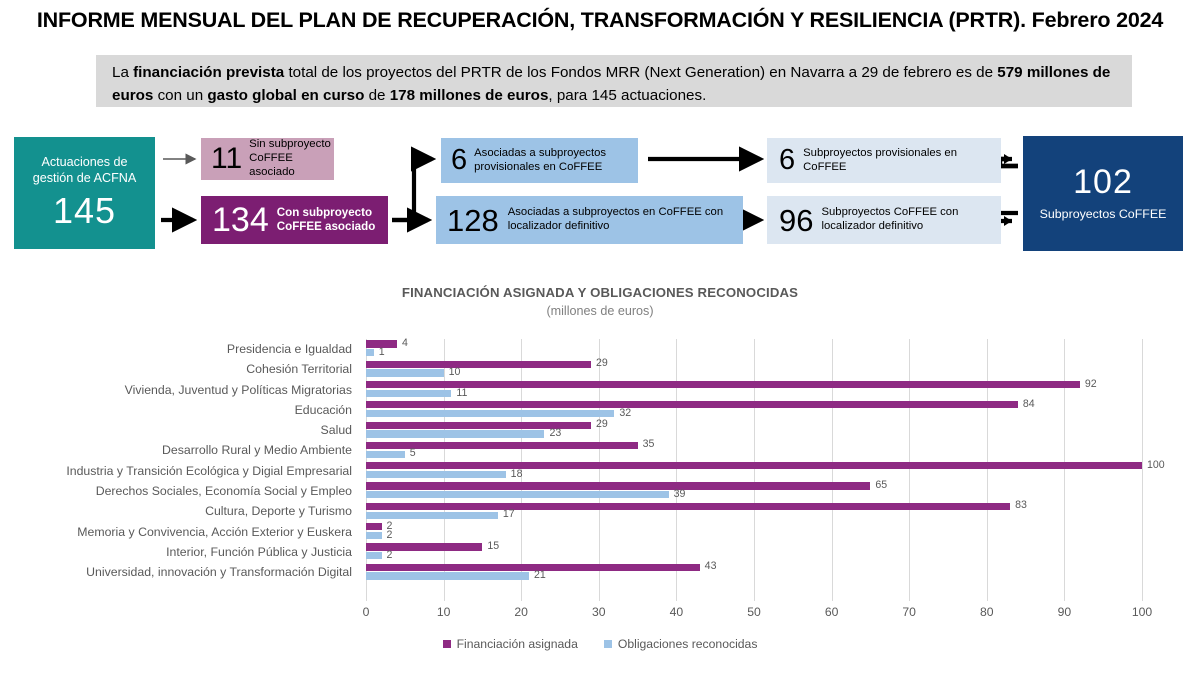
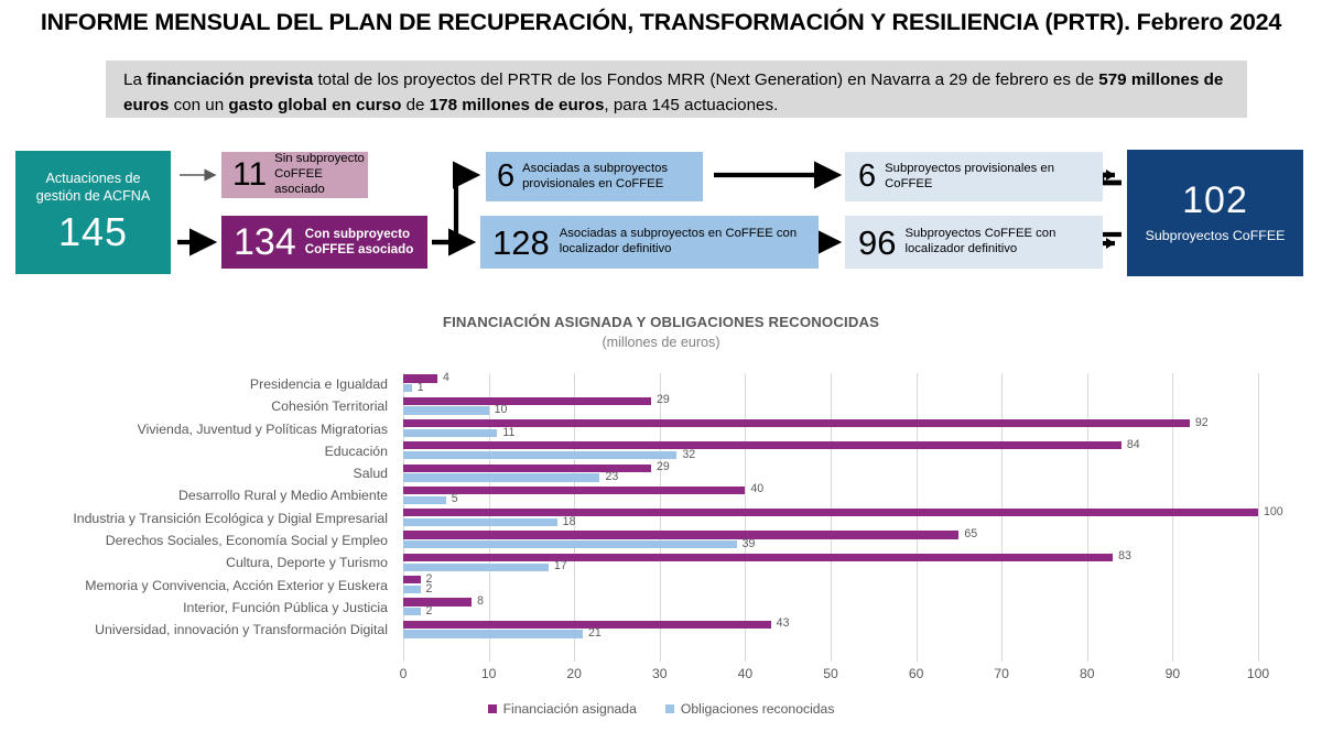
Financiación asignada/Desarrollo Rural y Medio Ambiente: 35 -> 40
Financiación asignada/Interior, Función Pública y Justicia: 15 -> 8
